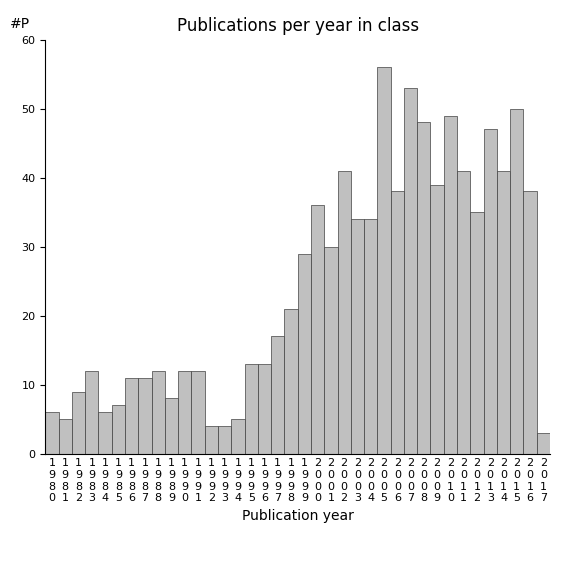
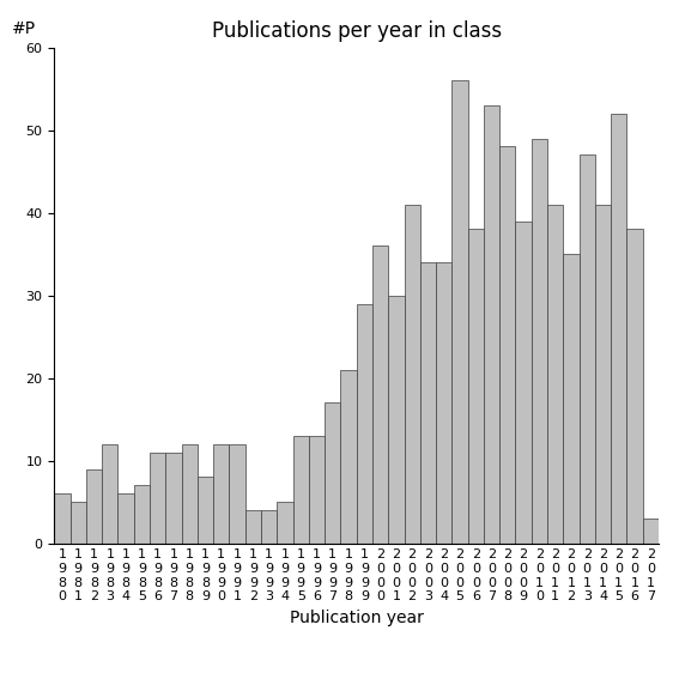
2 0 1 5: 50 -> 52
